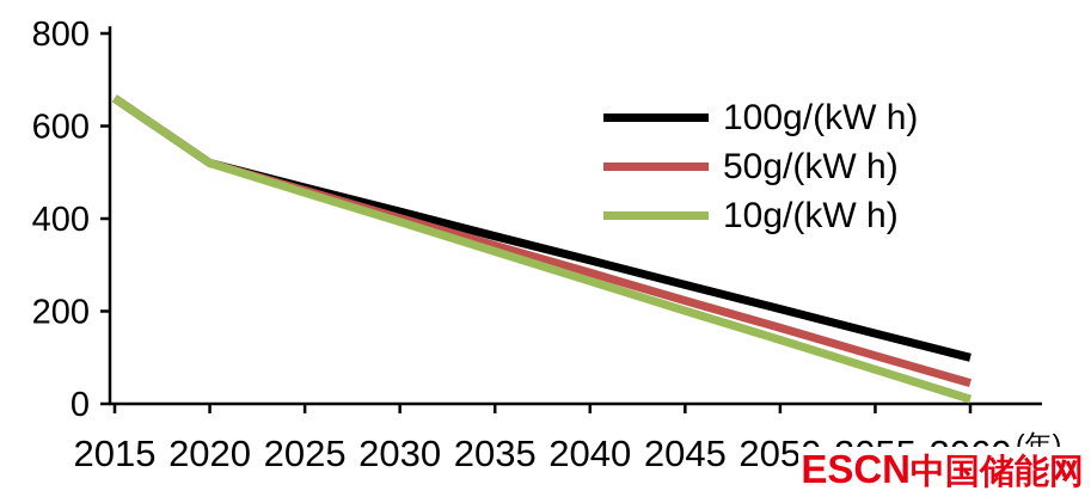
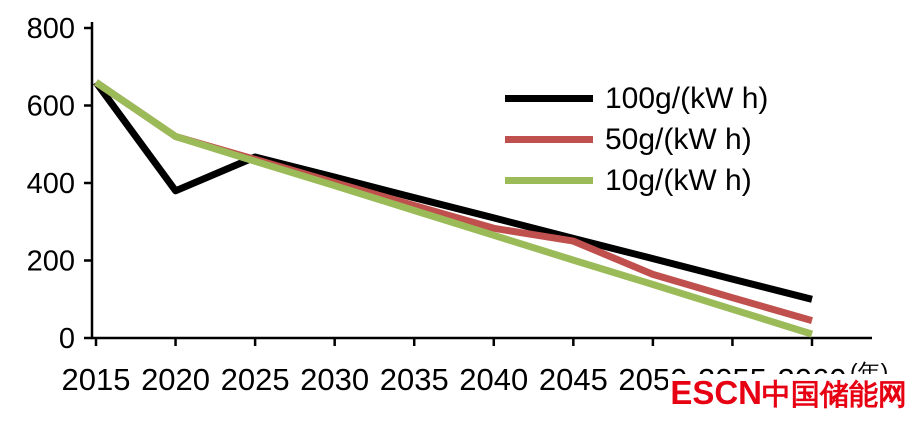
100g/(kW h)/2020: 520 -> 380
50g/(kW h)/2045: 220 -> 250
